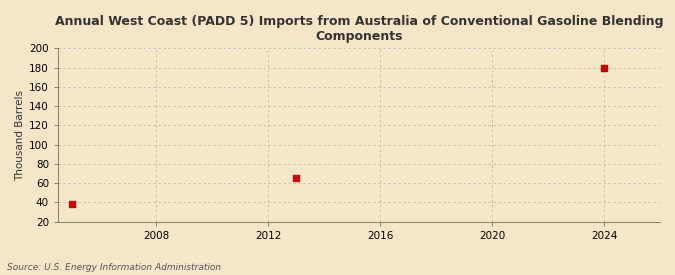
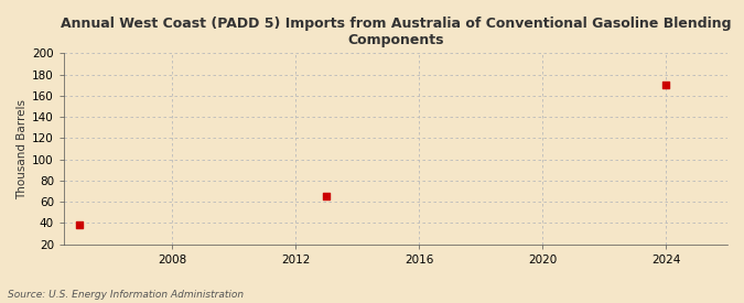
2024: 180 -> 170
